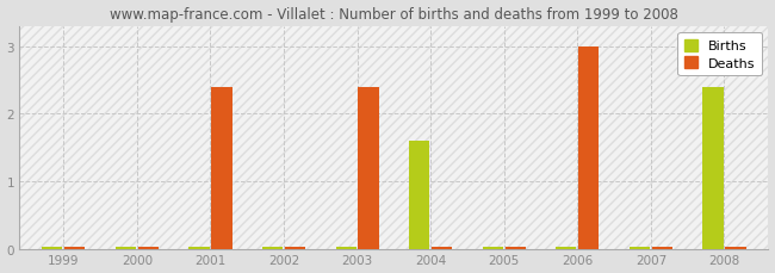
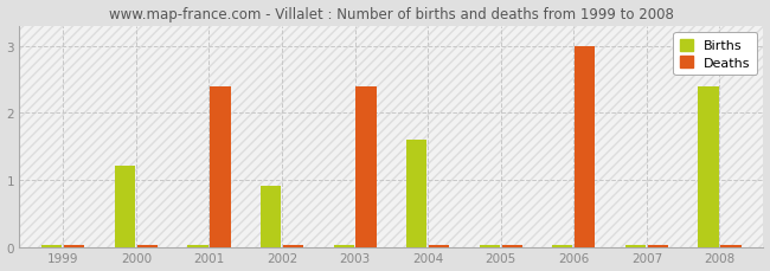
Births/2000: 0.04 -> 1.22
Births/2002: 0.04 -> 0.92
